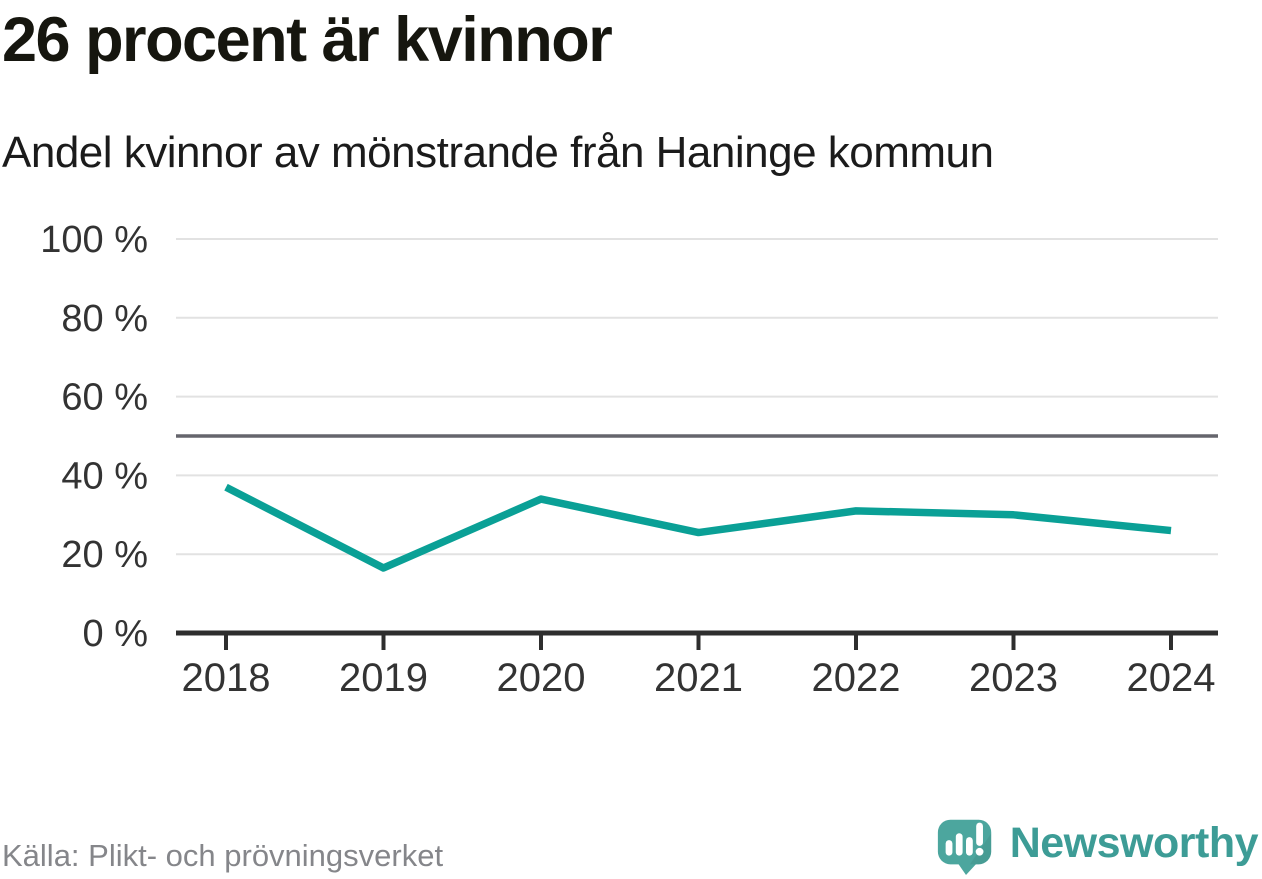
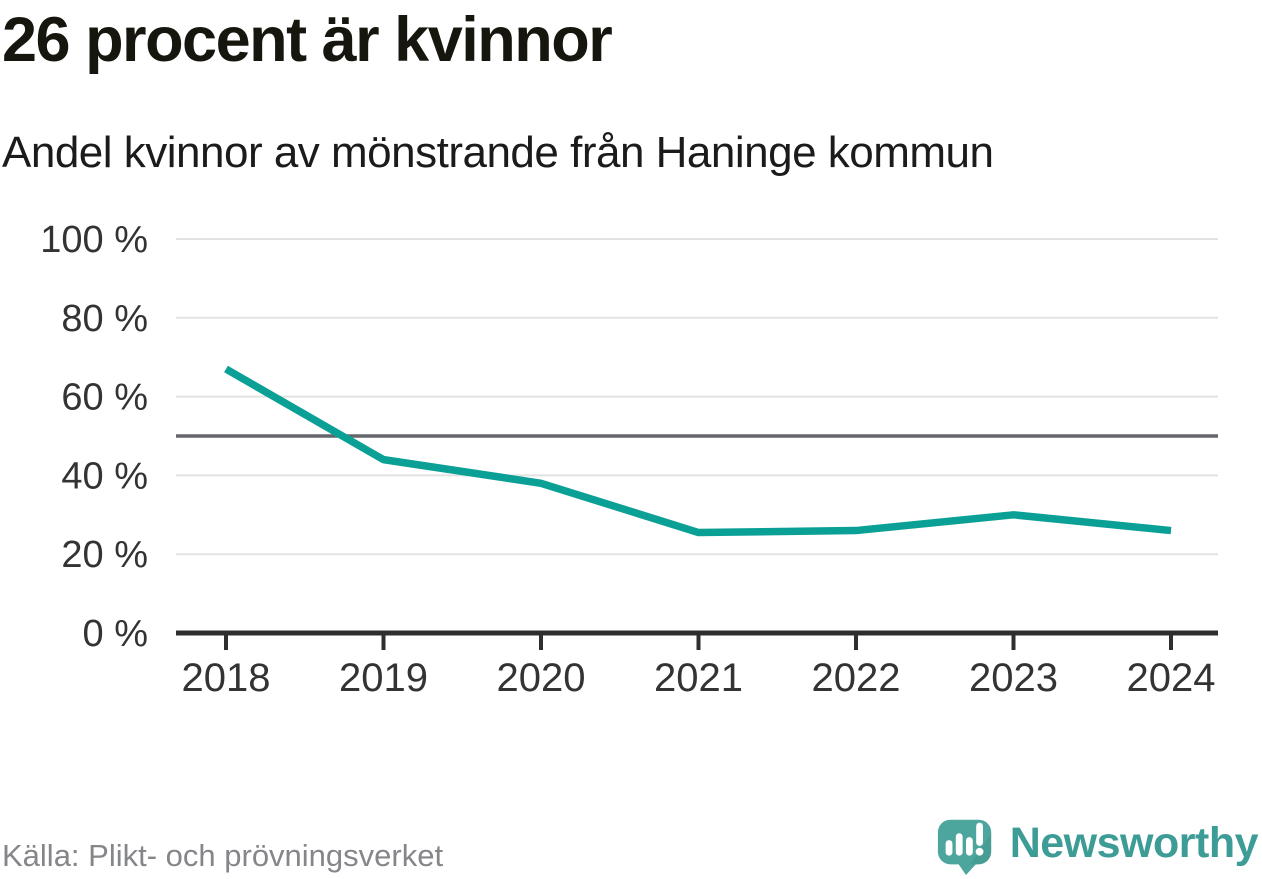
2018: 37% -> 67%
2019: 16% -> 44%
2020: 34% -> 38%
2022: 31% -> 26%
